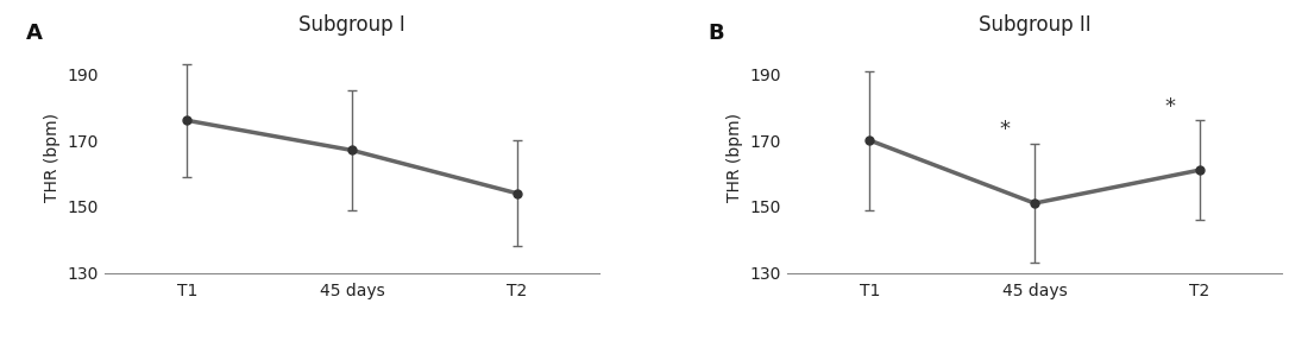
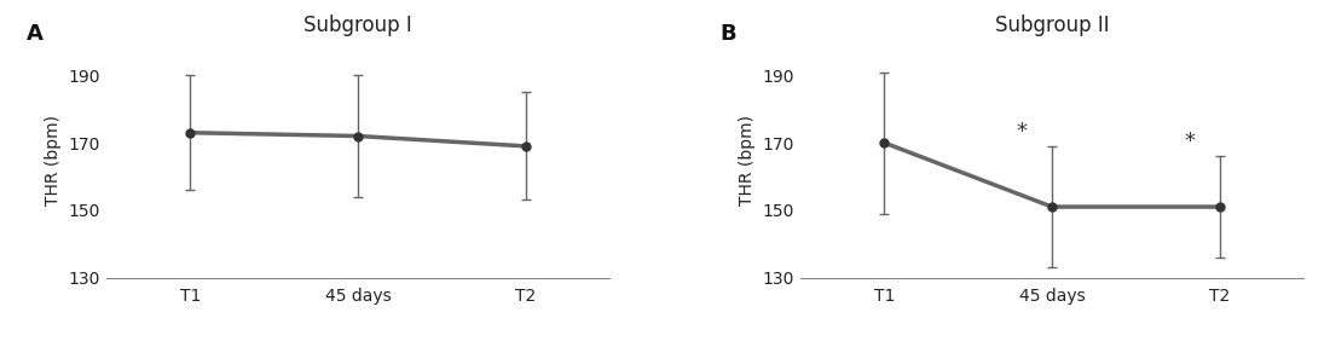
Subgroup I/T1: 176 -> 173
Subgroup I/45 days: 167 -> 172
Subgroup I/T2: 154 -> 169
Subgroup II/T2: 161 -> 151
